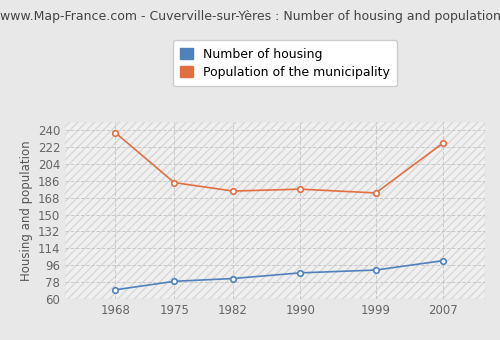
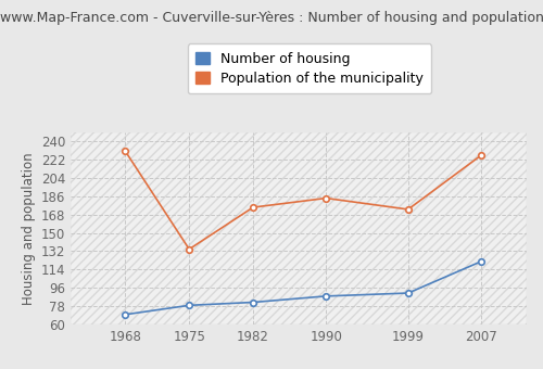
Population of the municipality/1968: 237 -> 230
Population of the municipality/1975: 184 -> 134
Population of the municipality/1990: 177 -> 184
Number of housing/2007: 101 -> 122
